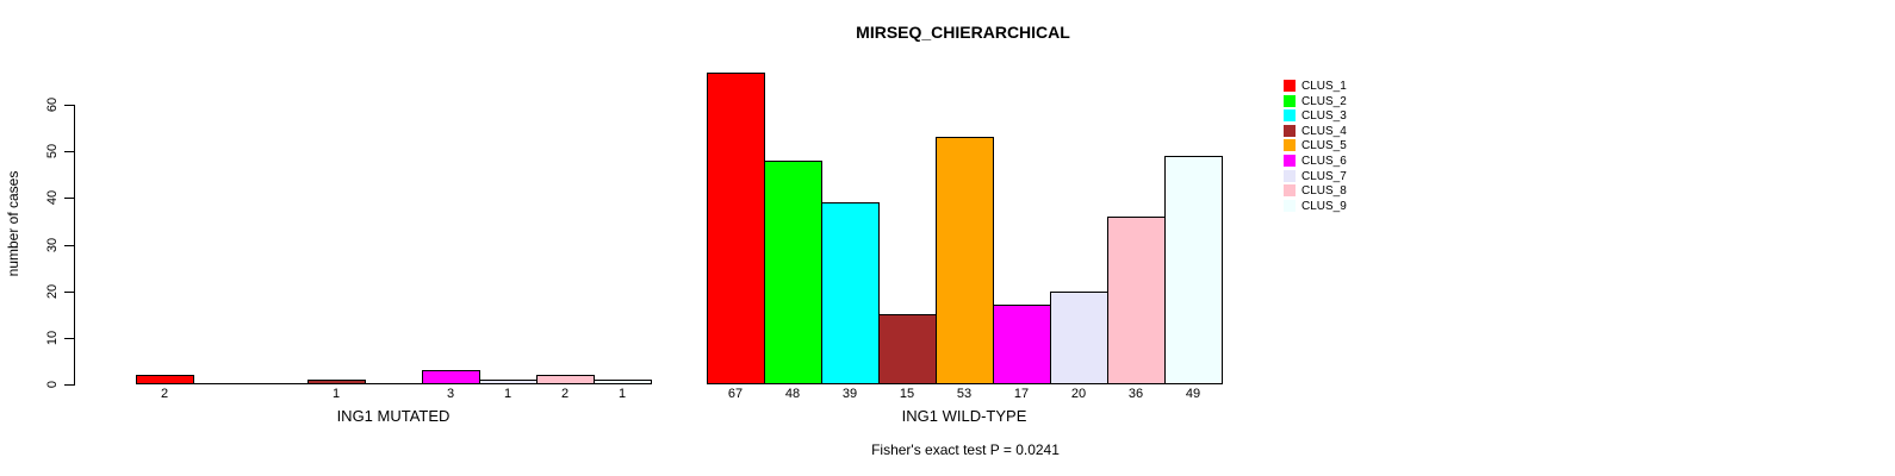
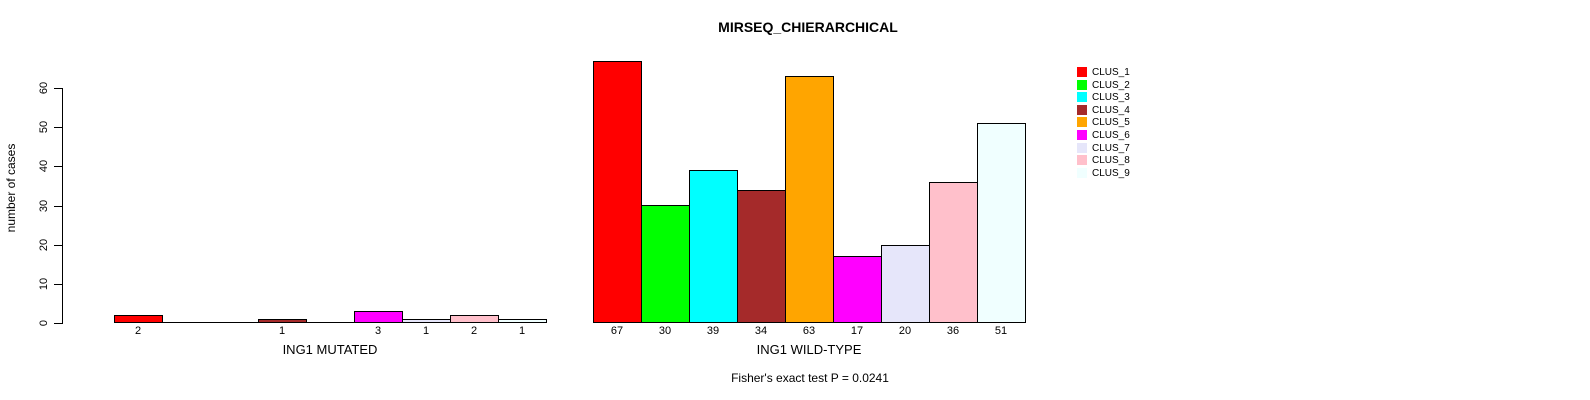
CLUS_2/ING1 WILD-TYPE: 48 -> 30
CLUS_4/ING1 WILD-TYPE: 15 -> 34
CLUS_5/ING1 WILD-TYPE: 53 -> 63
CLUS_9/ING1 WILD-TYPE: 49 -> 51
